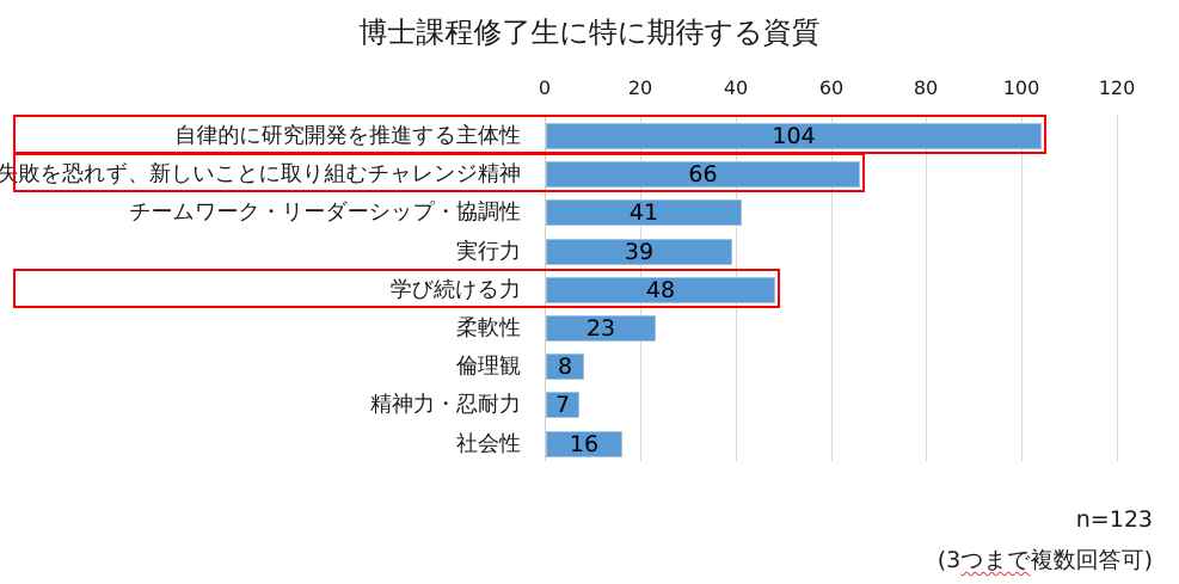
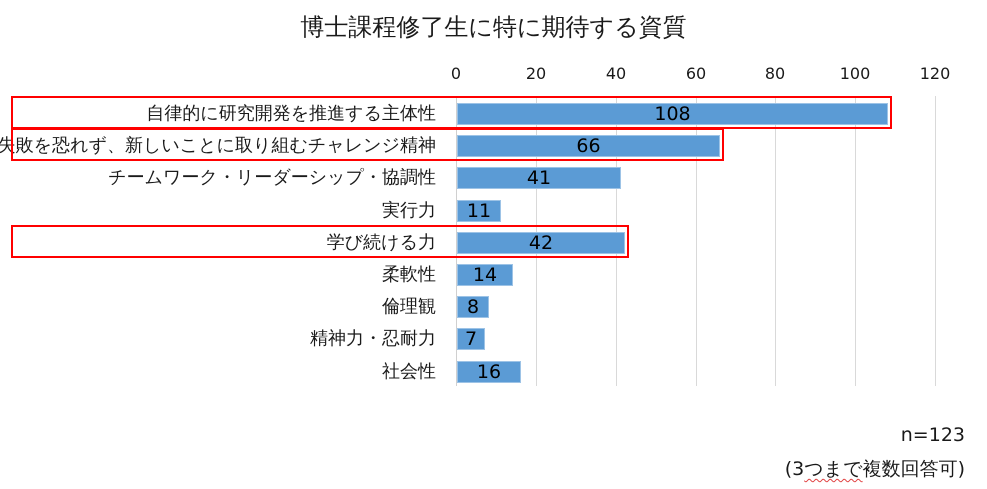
自律的に研究開発を推進する主体性: 104 -> 108
実行力: 39 -> 11
学び続ける力: 48 -> 42
柔軟性: 23 -> 14
